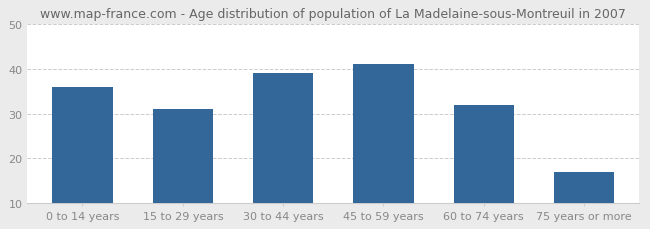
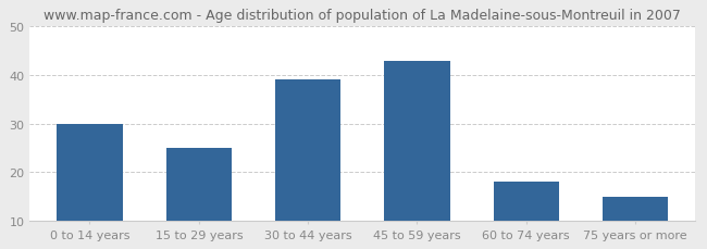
0 to 14 years: 36 -> 30
15 to 29 years: 31 -> 25
45 to 59 years: 41 -> 43
60 to 74 years: 32 -> 18
75 years or more: 17 -> 15
